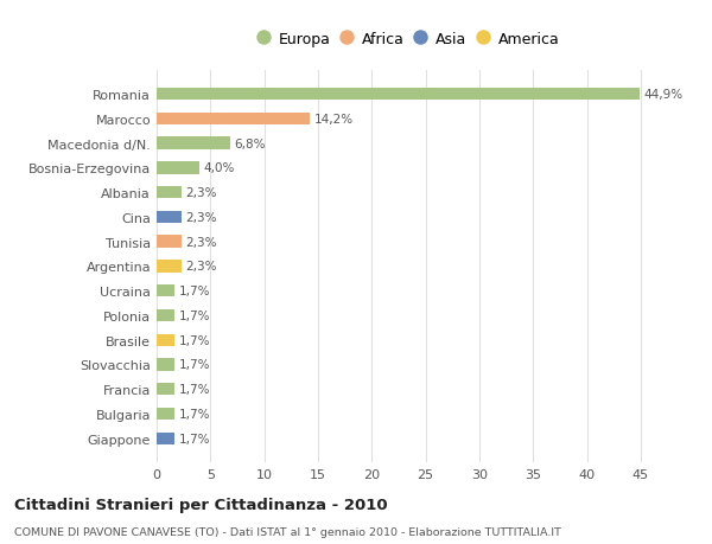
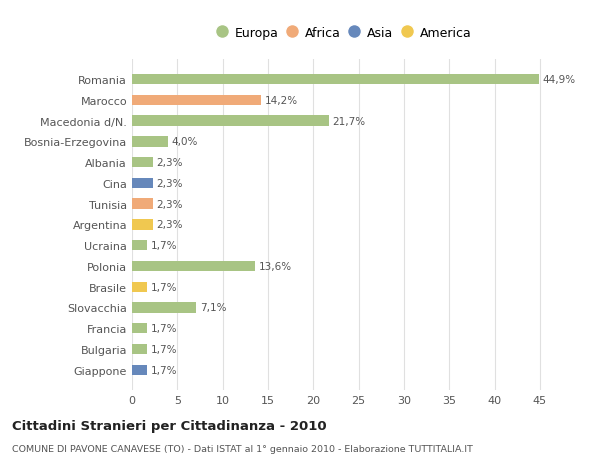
Macedonia d/N.: 6,8% -> 21,7%
Polonia: 1,7% -> 13,6%
Slovacchia: 1,7% -> 7,1%
